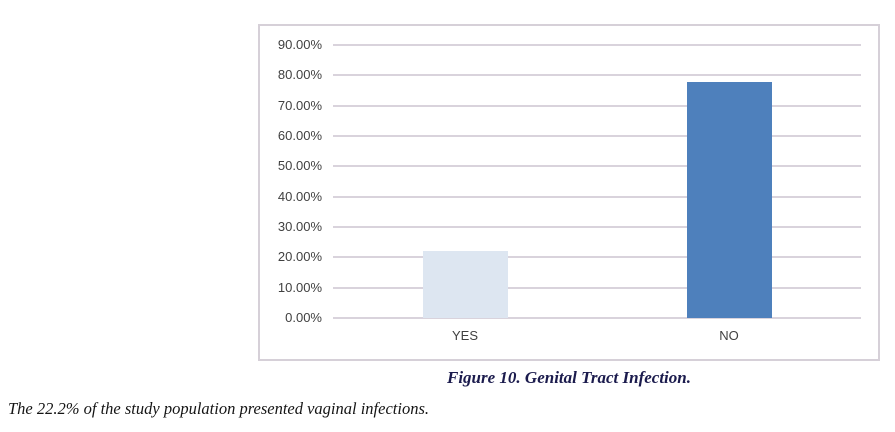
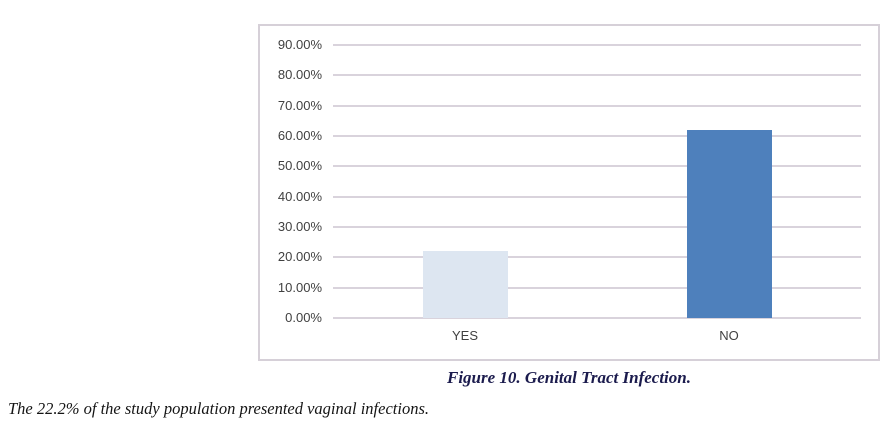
NO: 78% -> 62%
